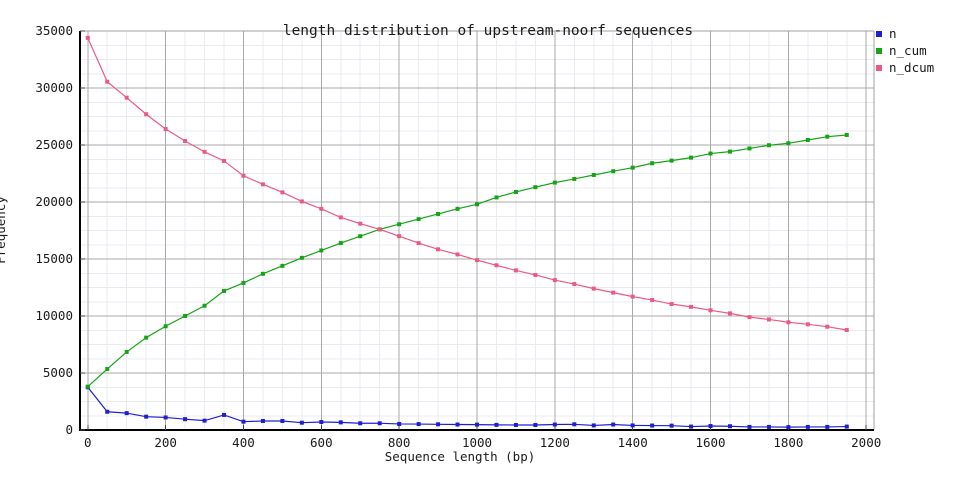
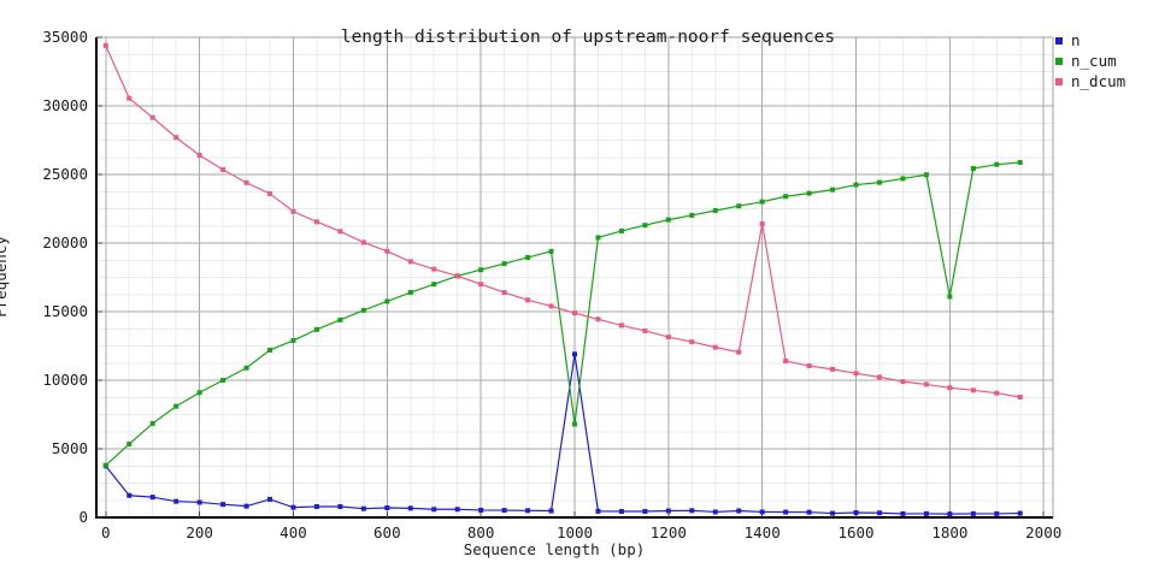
n/1000: 500 -> 11900
n_cum/1000: 19800 -> 6800
n_dcum/1400: 11700 -> 21400
n_cum/1800: 25200 -> 16100
